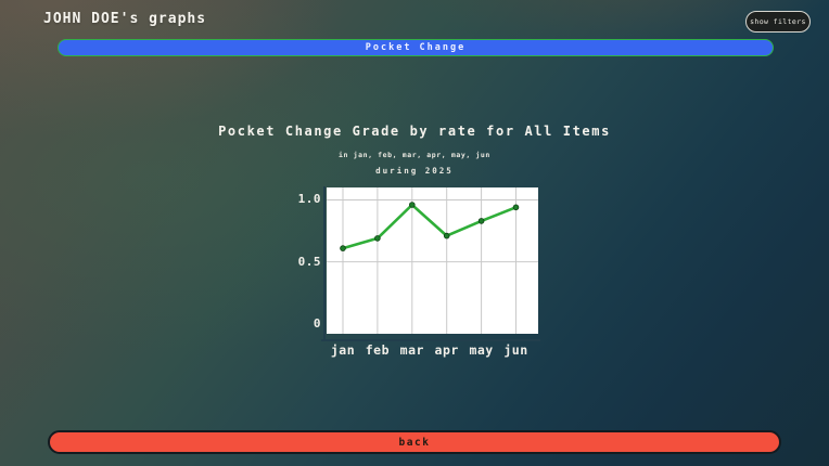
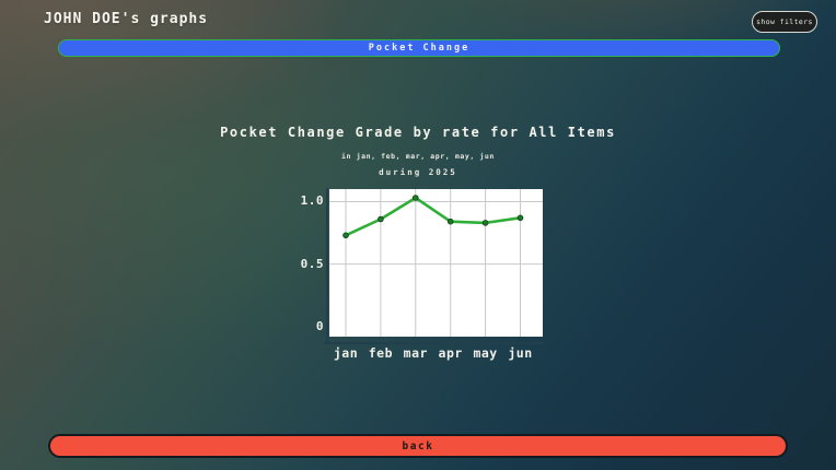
jan: 0.61 -> 0.73
feb: 0.69 -> 0.86
mar: 0.96 -> 1.03
apr: 0.71 -> 0.84
jun: 0.94 -> 0.87
